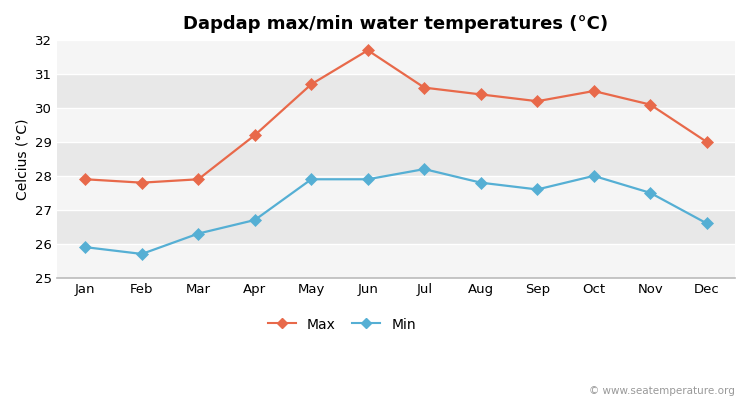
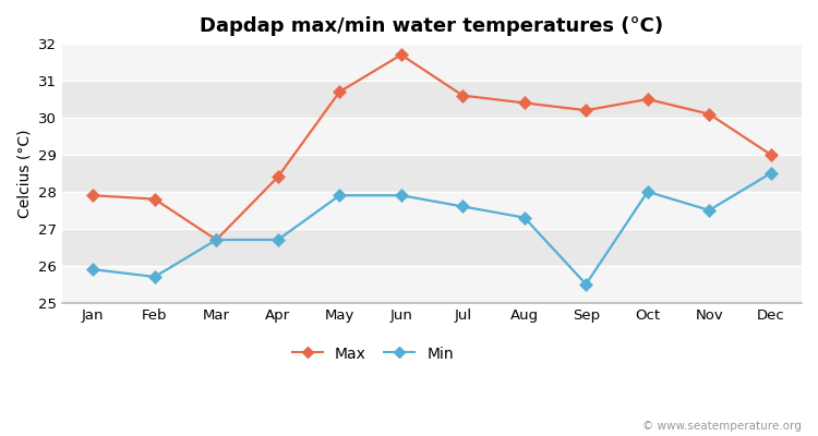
Max/Mar: 27.9 -> 26.7
Min/Mar: 26.3 -> 26.7
Max/Apr: 29.2 -> 28.4
Min/Jul: 28.2 -> 27.6
Min/Aug: 27.8 -> 27.3
Min/Sep: 27.6 -> 25.5
Min/Dec: 26.6 -> 28.5
